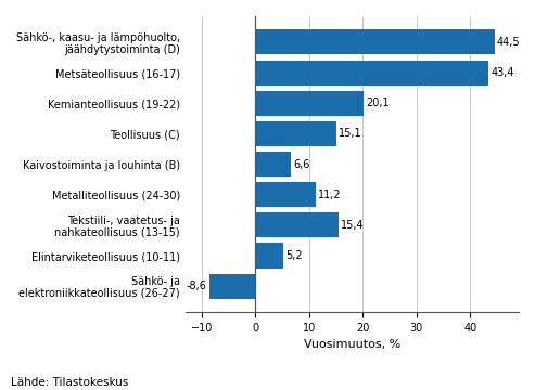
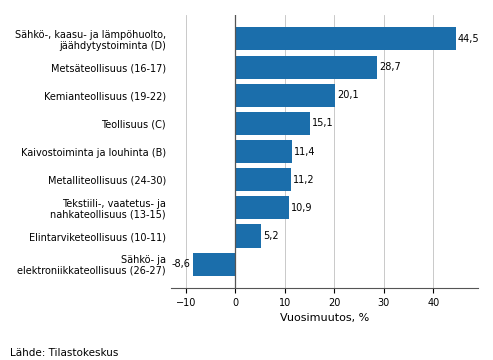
Metsäteollisuus (16-17): 43,4 -> 28,7
Kaivostoiminta ja louhinta (B): 6,6 -> 11,4
Tekstiili-, vaatetus- ja nahkateollisuus (13-15): 15,4 -> 10,9
